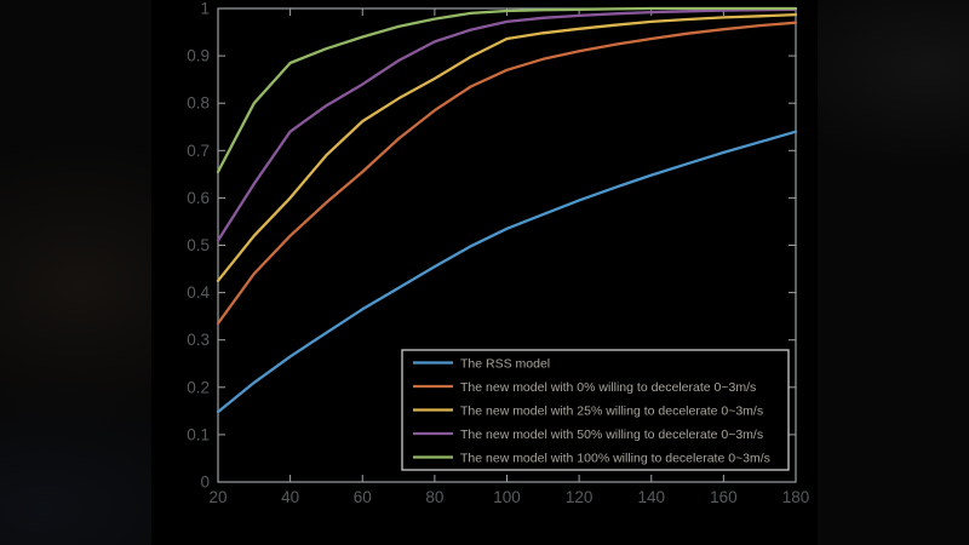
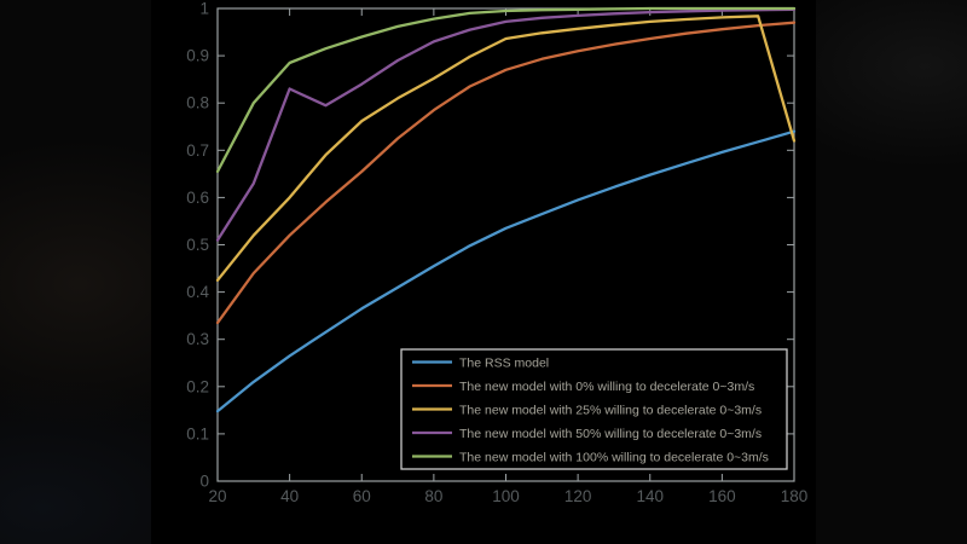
The new model with 50% willing to decelerate 0~3m/s/40: 0.74 -> 0.83
The new model with 25% willing to decelerate 0~3m/s/180: 0.99 -> 0.72
